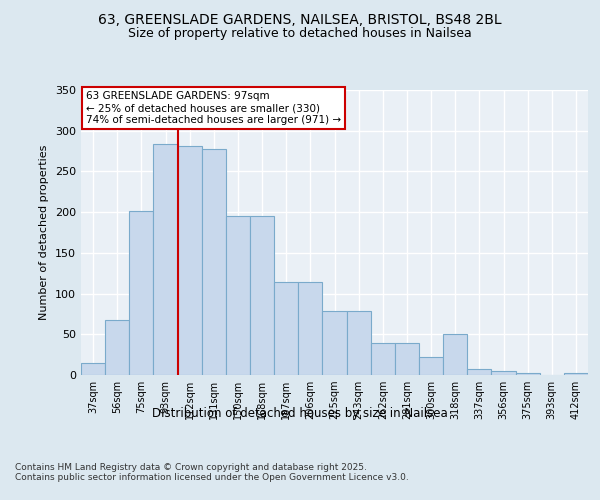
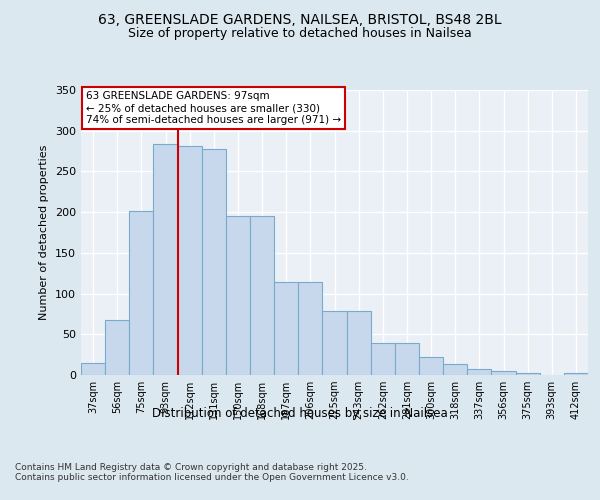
318sqm: 50 -> 13
